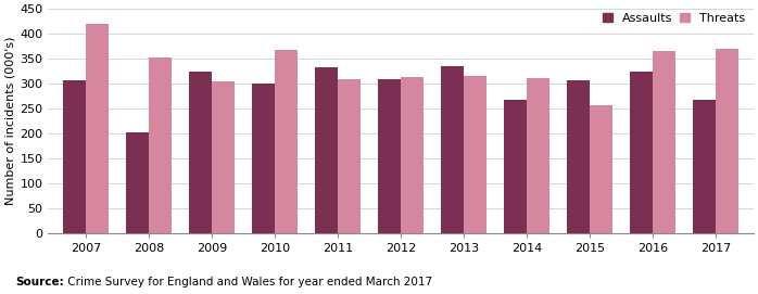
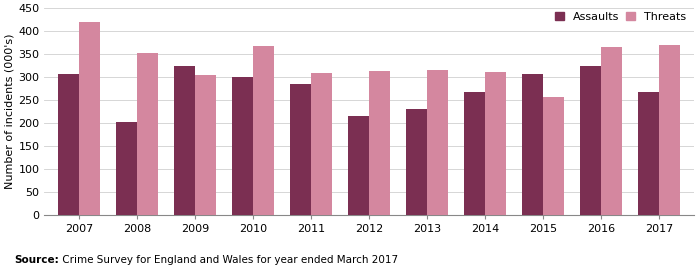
Assaults/2011: 333 -> 285
Assaults/2012: 310 -> 215
Assaults/2013: 336 -> 230
